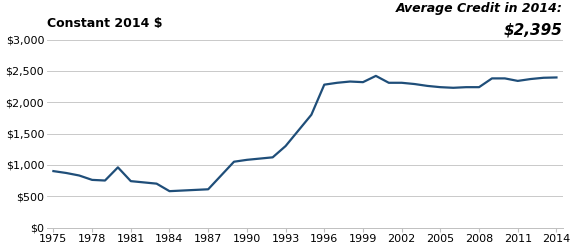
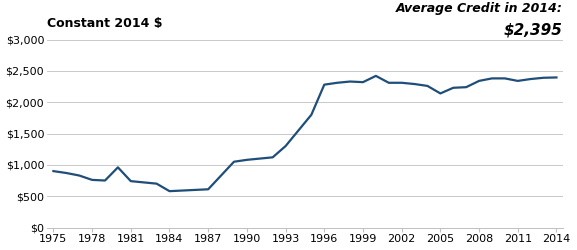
2005: $2,240 -> $2,140
2008: $2,240 -> $2,340
